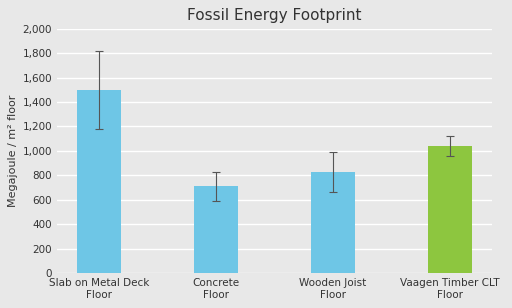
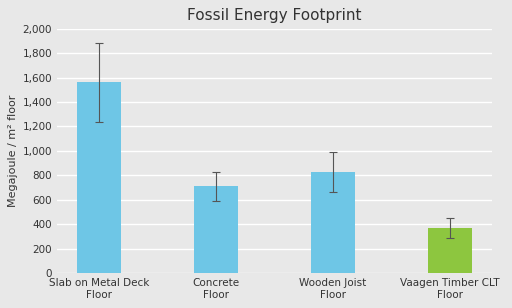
Slab on Metal Deck Floor: 1,500 -> 1,560
Vaagen Timber CLT Floor: 1,040 -> 370
